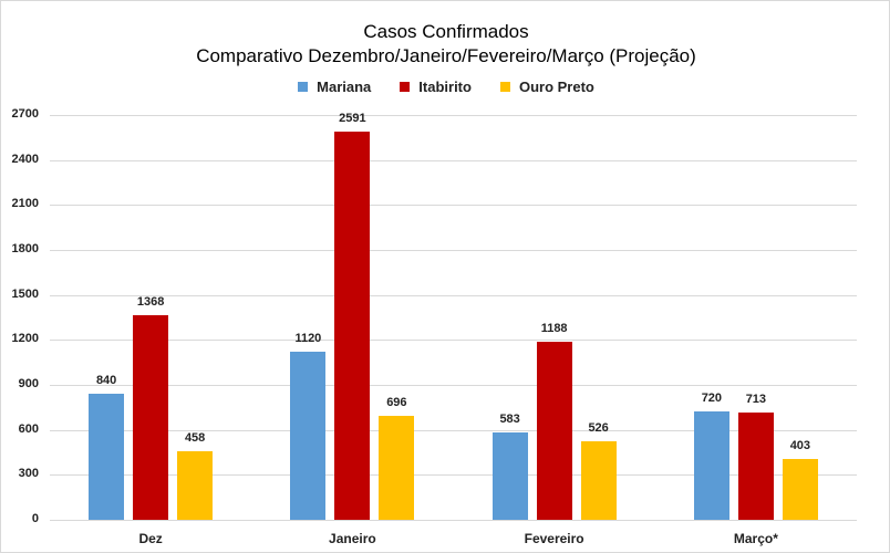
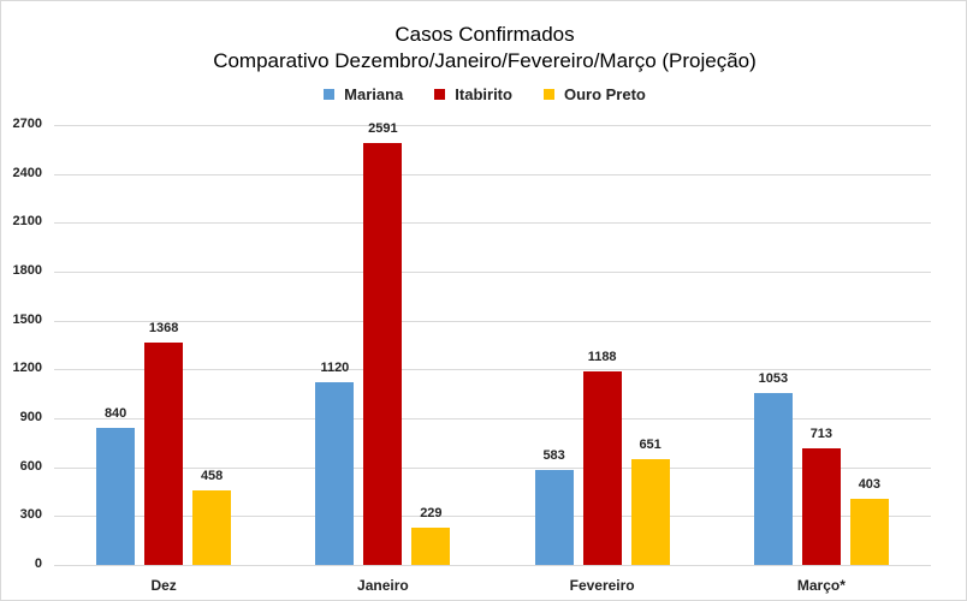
Ouro Preto/Janeiro: 696 -> 229
Ouro Preto/Fevereiro: 526 -> 651
Mariana/Março*: 720 -> 1053
